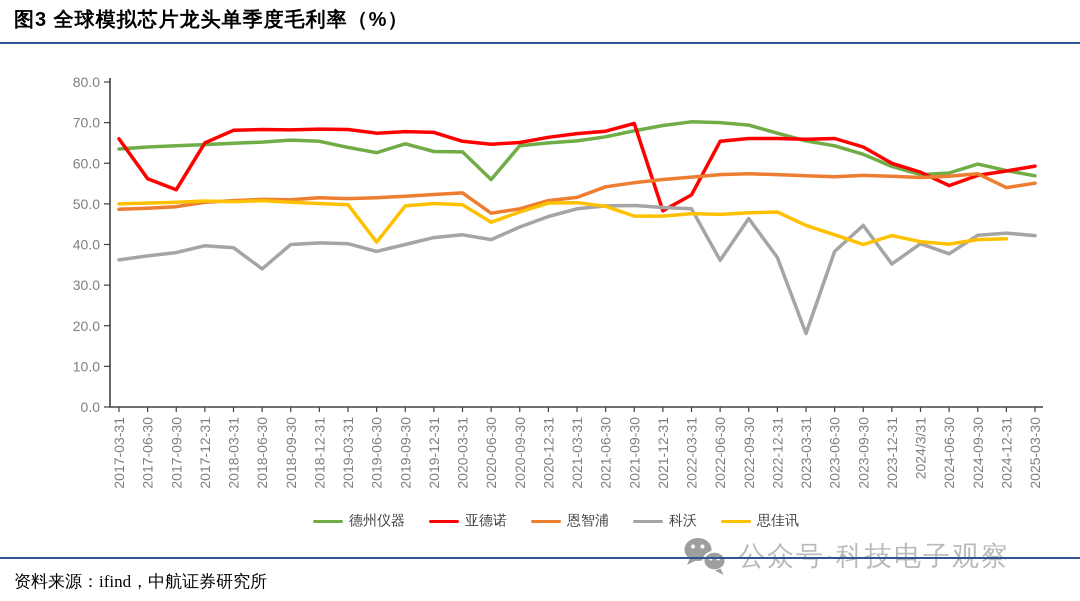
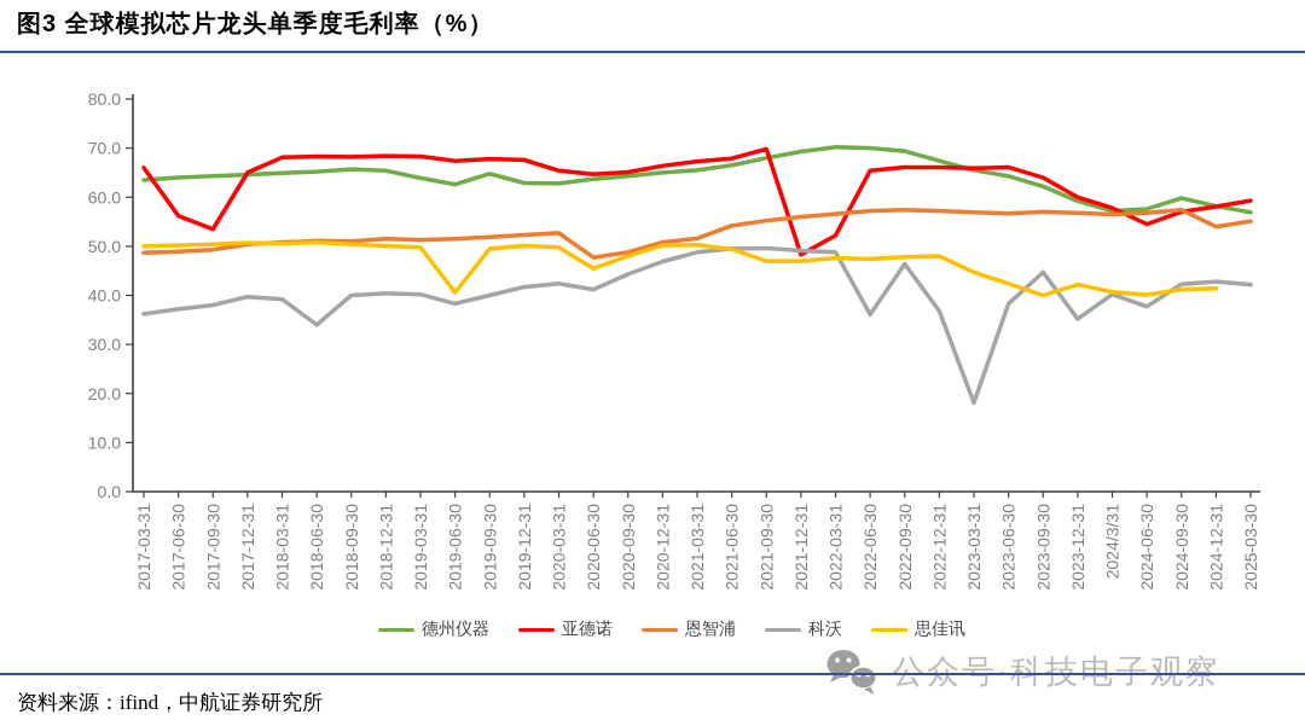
德州仪器/2020-06-30: 56 -> 64
